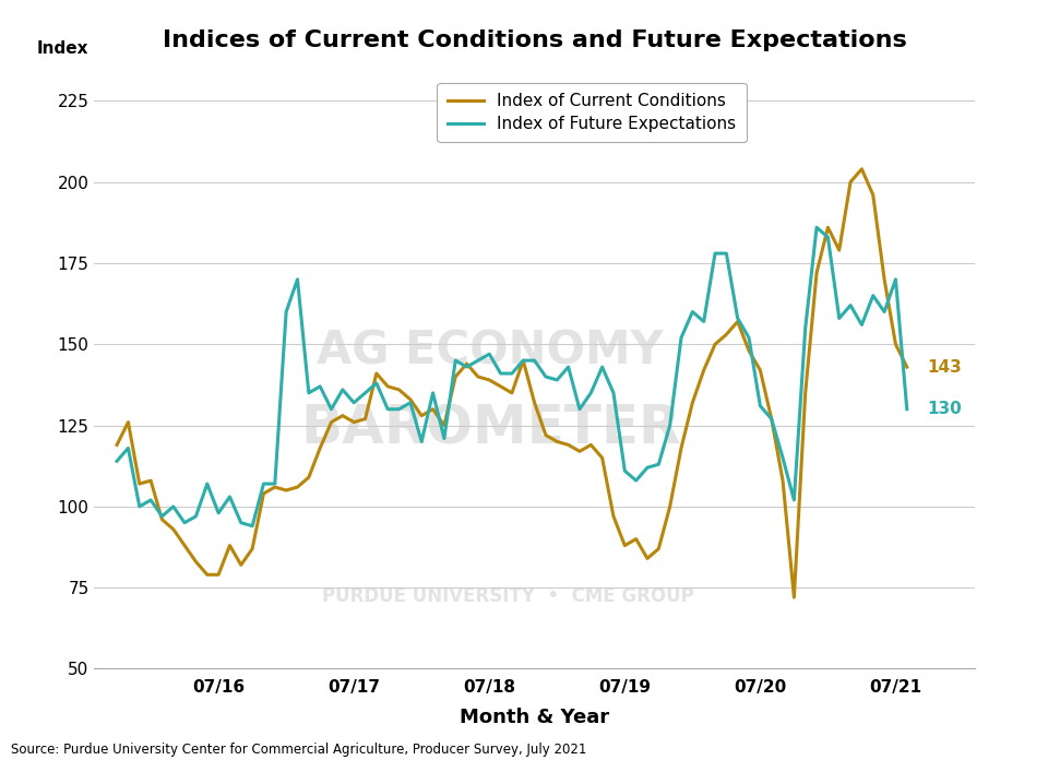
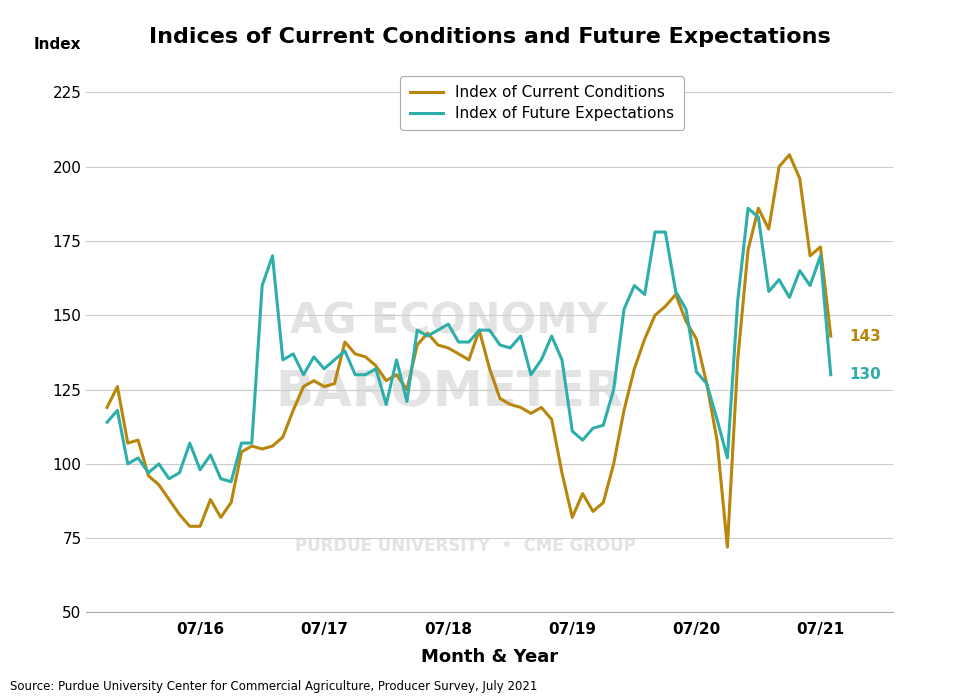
Index of Current Conditions/07/19: 88 -> 82
Index of Current Conditions/07/21: 150 -> 173
